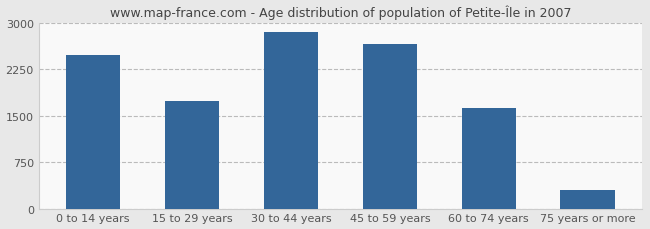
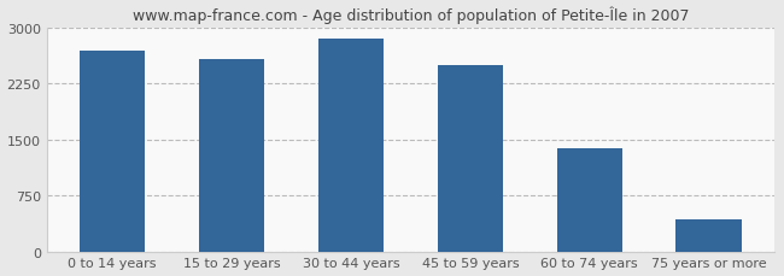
0 to 14 years: 2480 -> 2700
15 to 29 years: 1740 -> 2580
45 to 59 years: 2660 -> 2500
60 to 74 years: 1620 -> 1380
75 years or more: 300 -> 430
